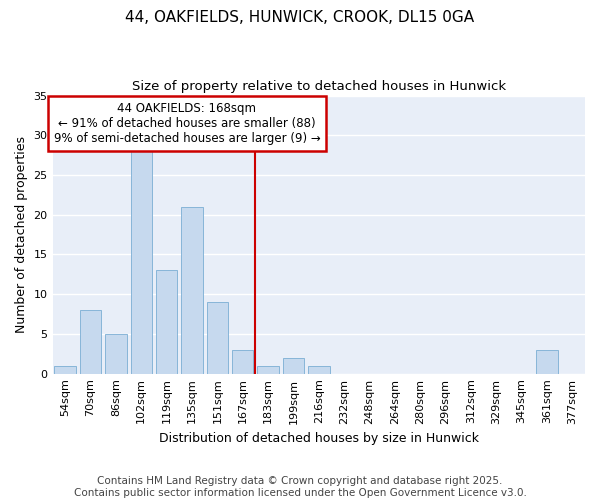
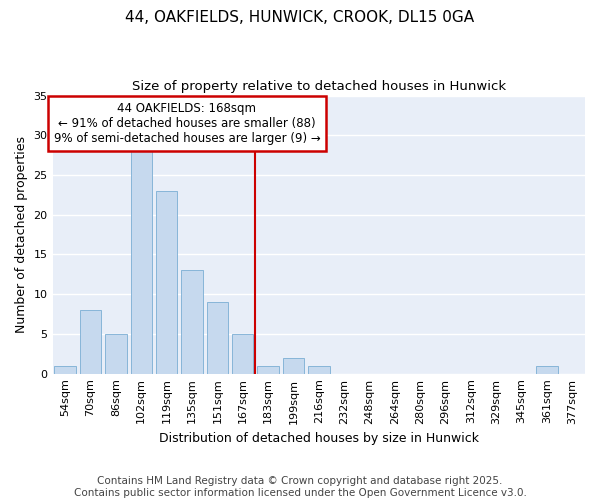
119sqm: 13 -> 23
135sqm: 21 -> 13
167sqm: 3 -> 5
361sqm: 3 -> 1
